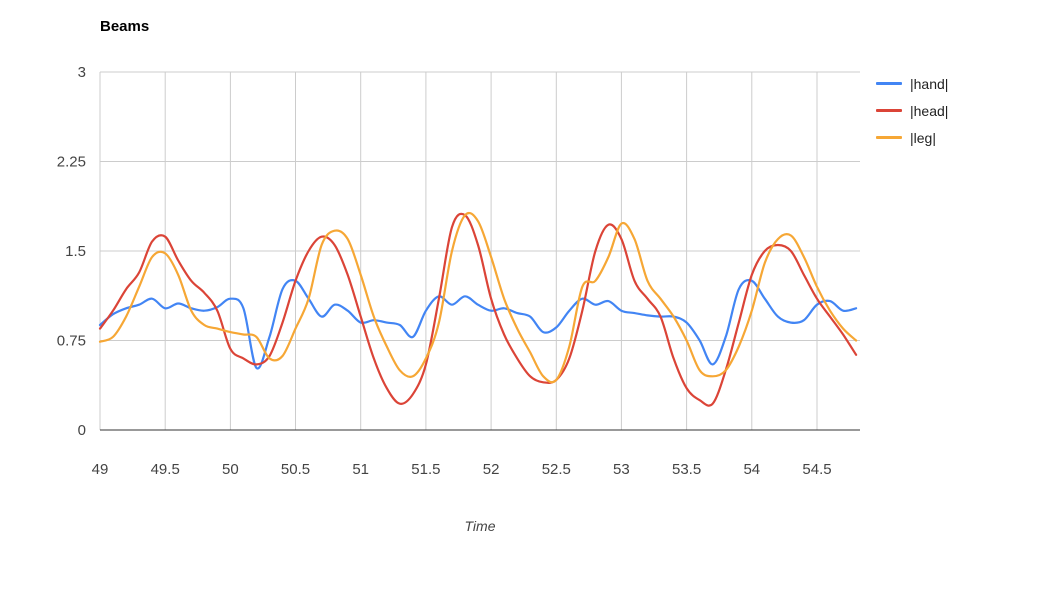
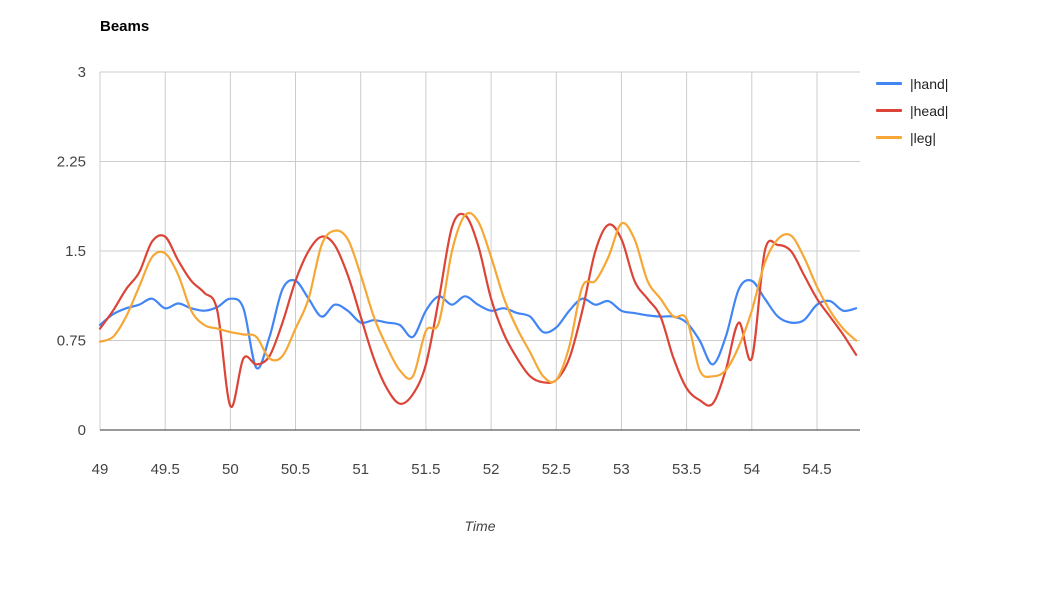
|head|/50: 0.68 -> 0.20
|leg|/51.5: 0.60 -> 0.83
|leg|/53.5: 0.75 -> 0.93
|head|/54: 1.30 -> 0.60
